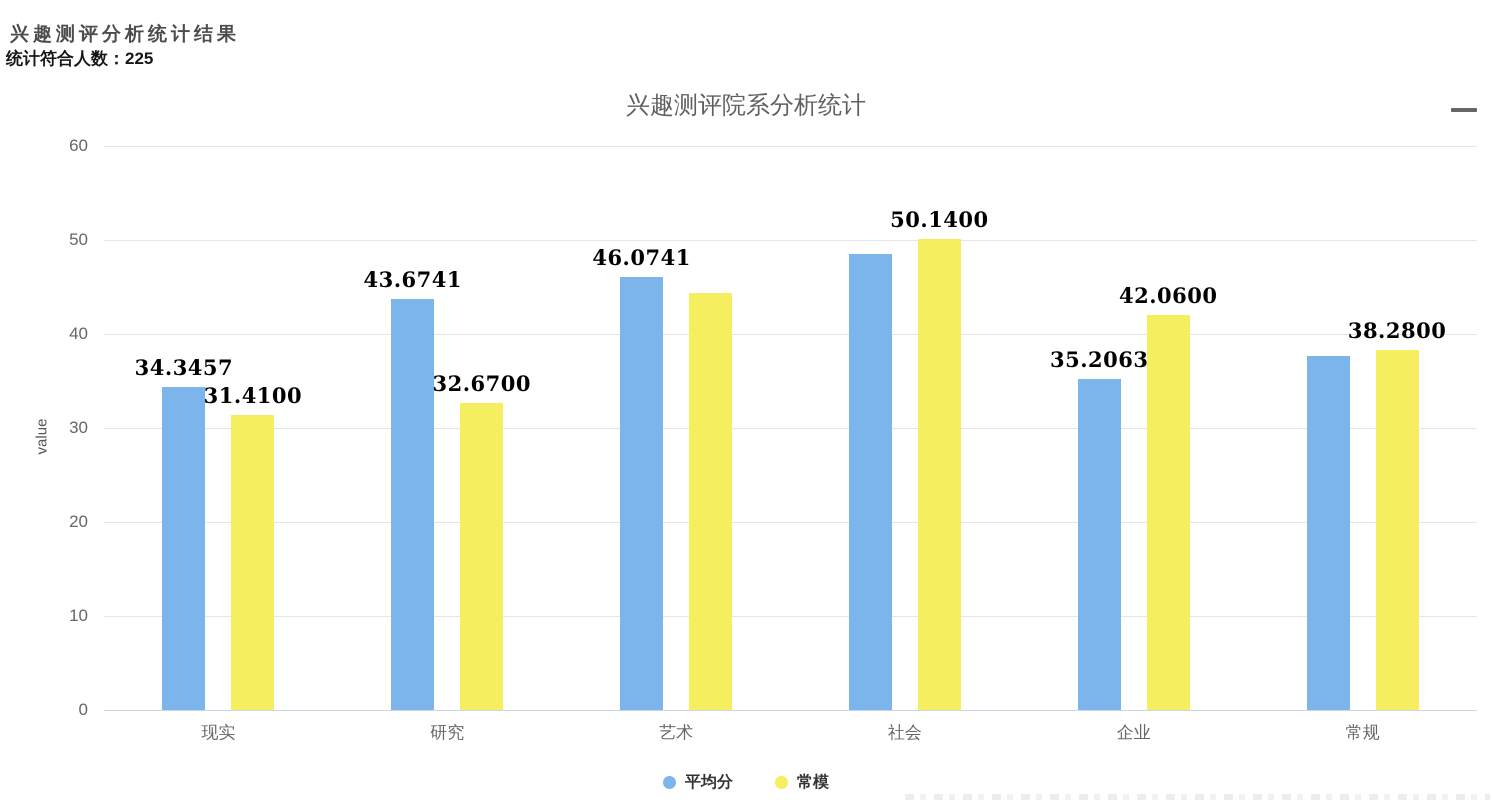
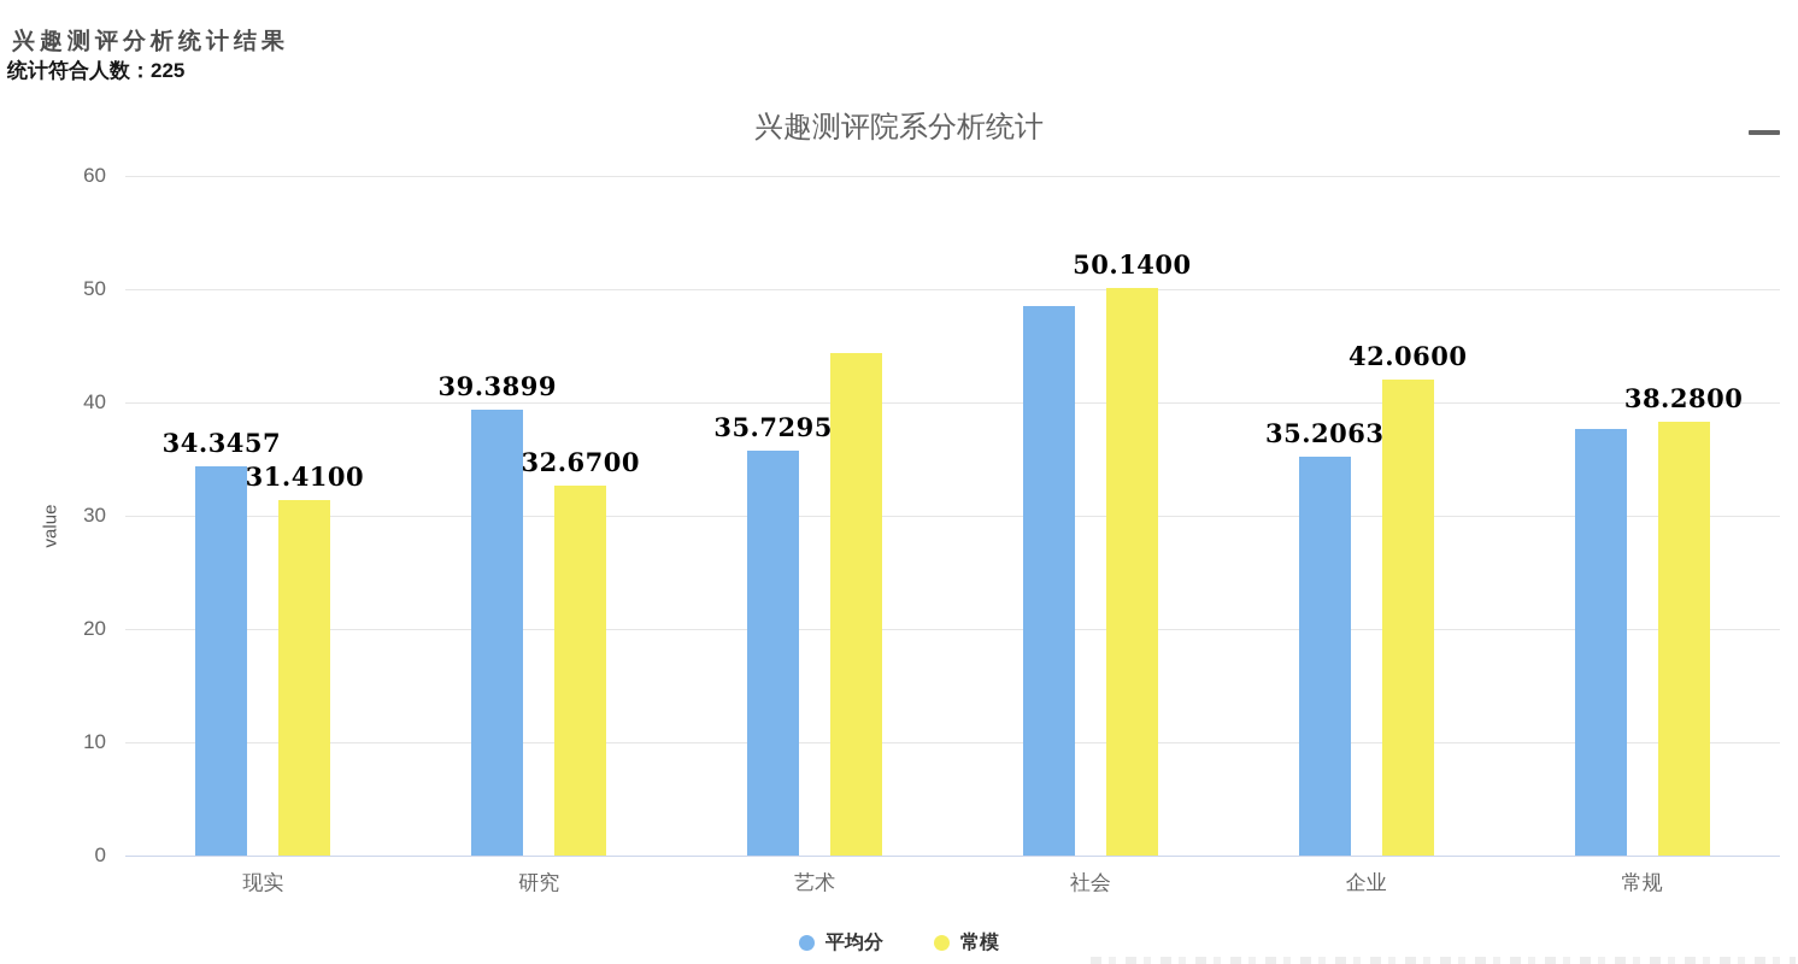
平均分/研究: 43.6741 -> 39.3899
平均分/艺术: 46.0741 -> 35.7295
